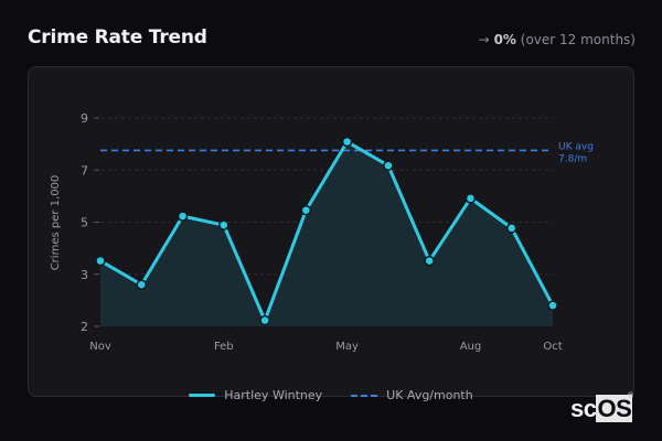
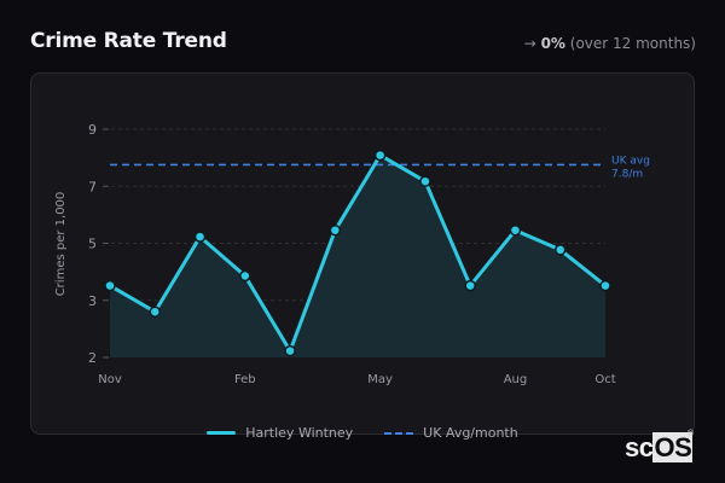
Feb: 5.4 -> 4.5
Aug: 6.3 -> 5.9
Oct: 2.7 -> 4.2
